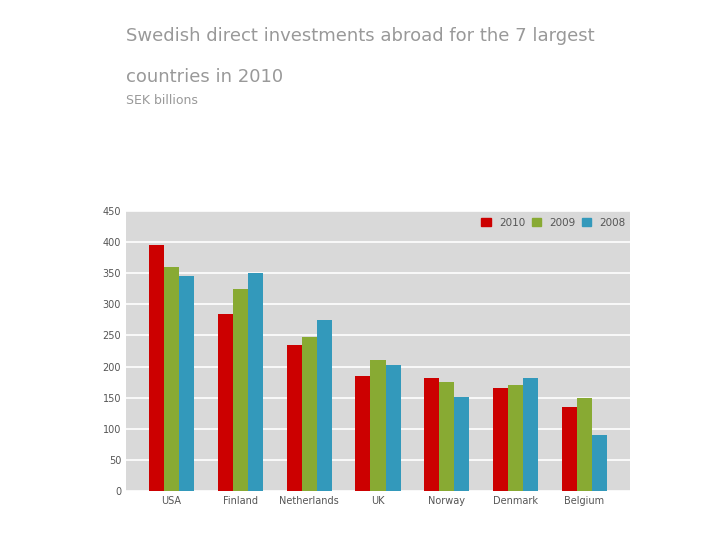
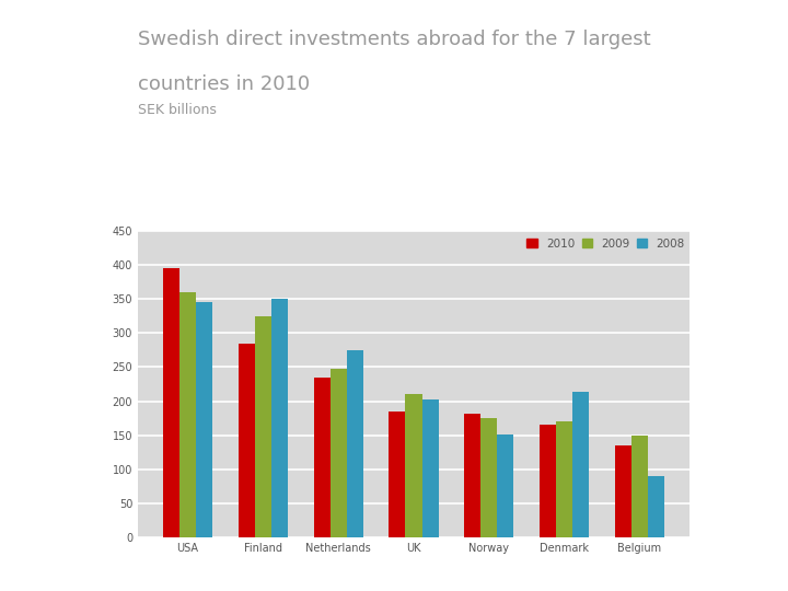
2008/Denmark: 182 -> 214
